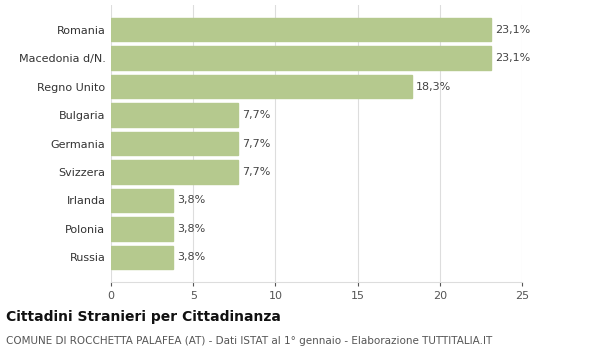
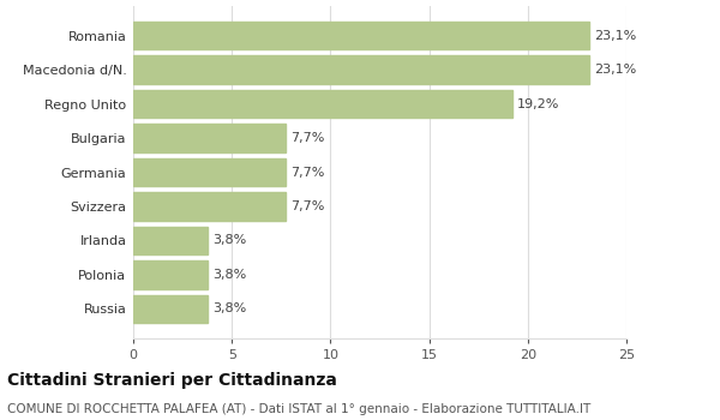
Regno Unito: 18,3% -> 19,2%
